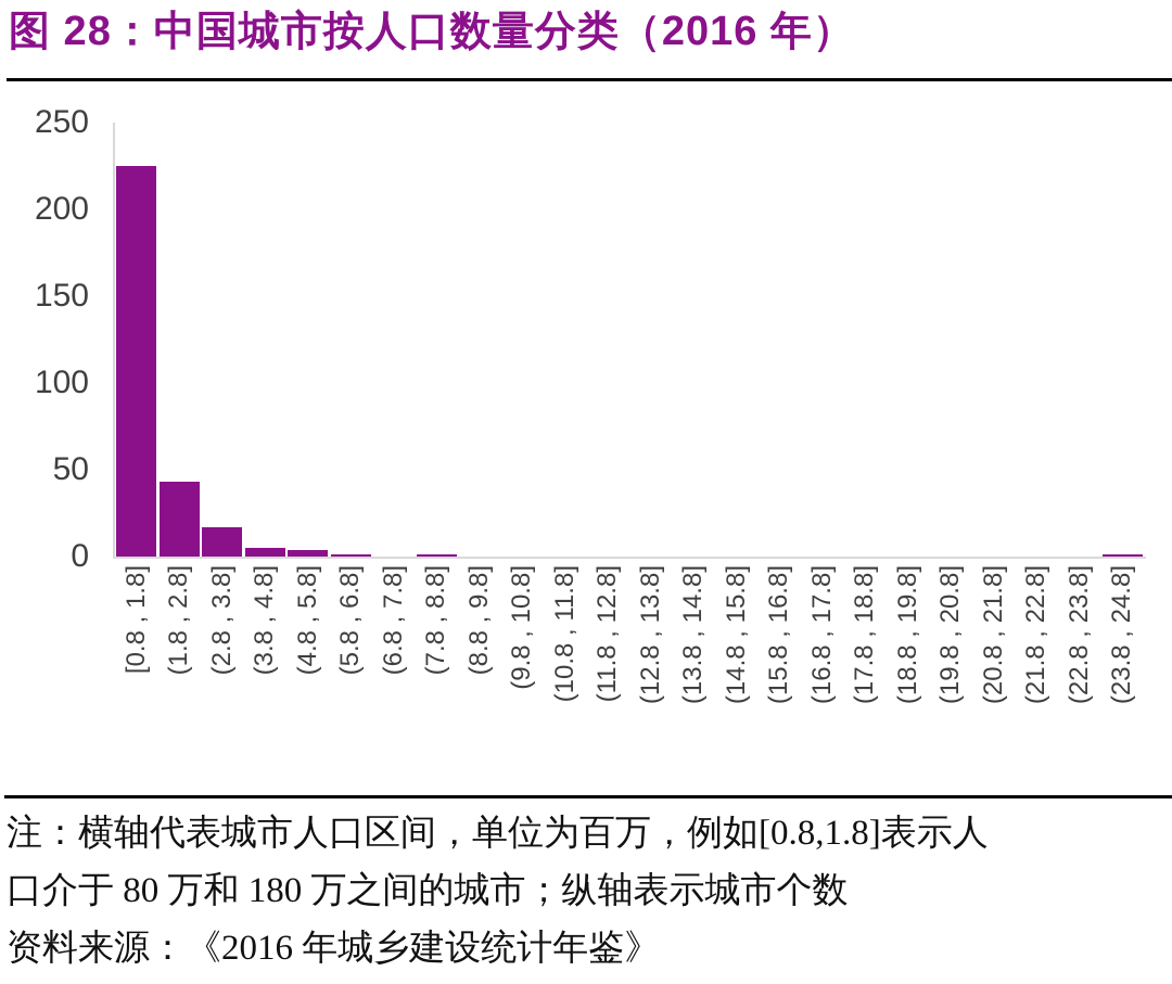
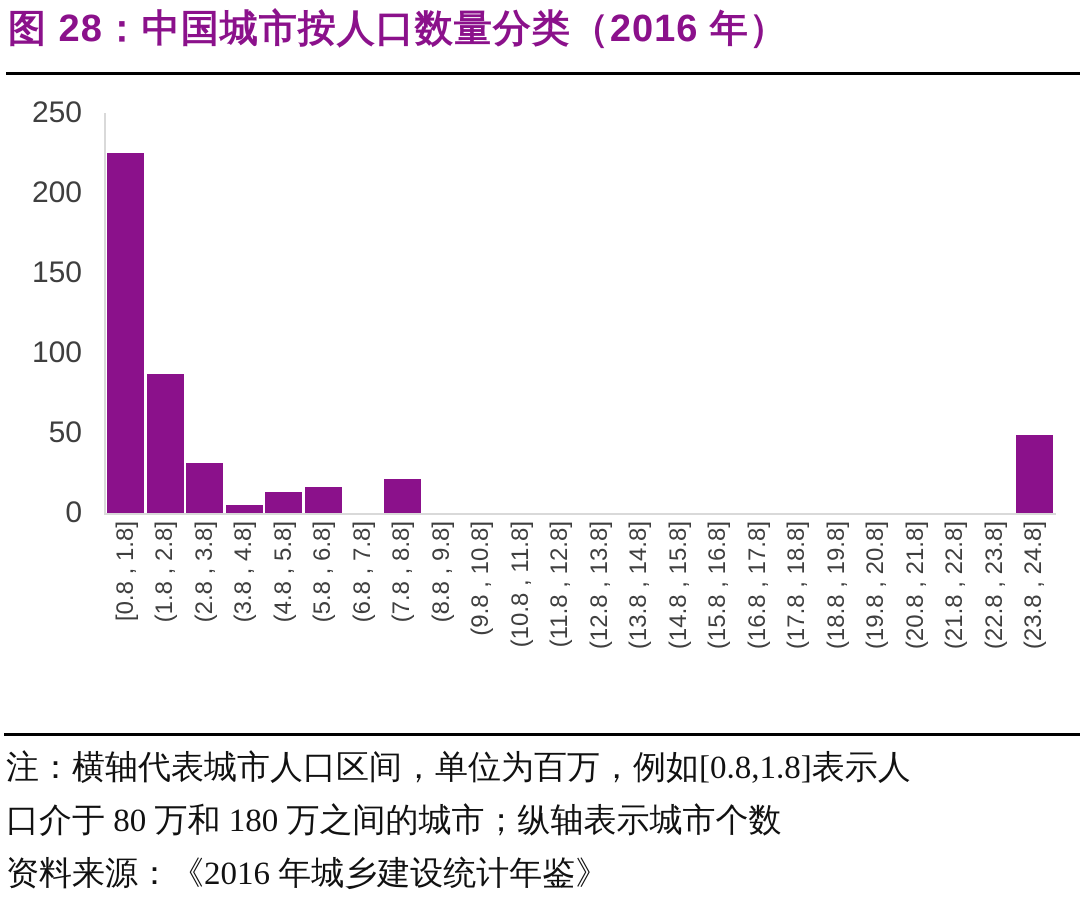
(1.8 , 2.8]: 43 -> 87
(2.8 , 3.8]: 17 -> 31
(4.8 , 5.8]: 4 -> 13
(5.8 , 6.8]: 1 -> 16
(7.8 , 8.8]: 1 -> 21
(23.8 , 24.8]: 1 -> 49
